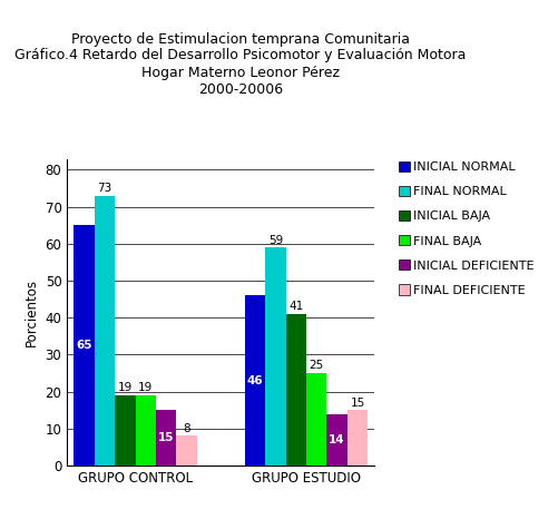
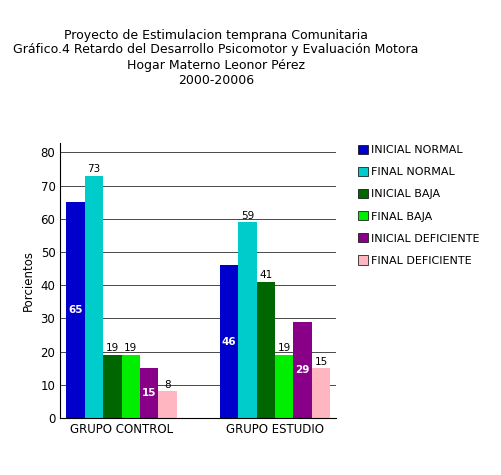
FINAL BAJA/GRUPO ESTUDIO: 25 -> 19
INICIAL DEFICIENTE/GRUPO ESTUDIO: 14 -> 29
